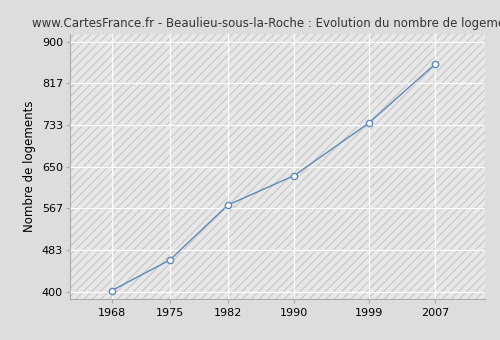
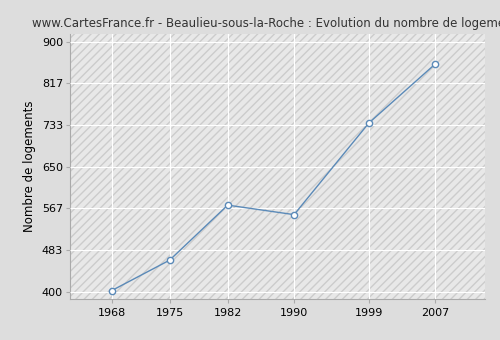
1990: 632 -> 554
